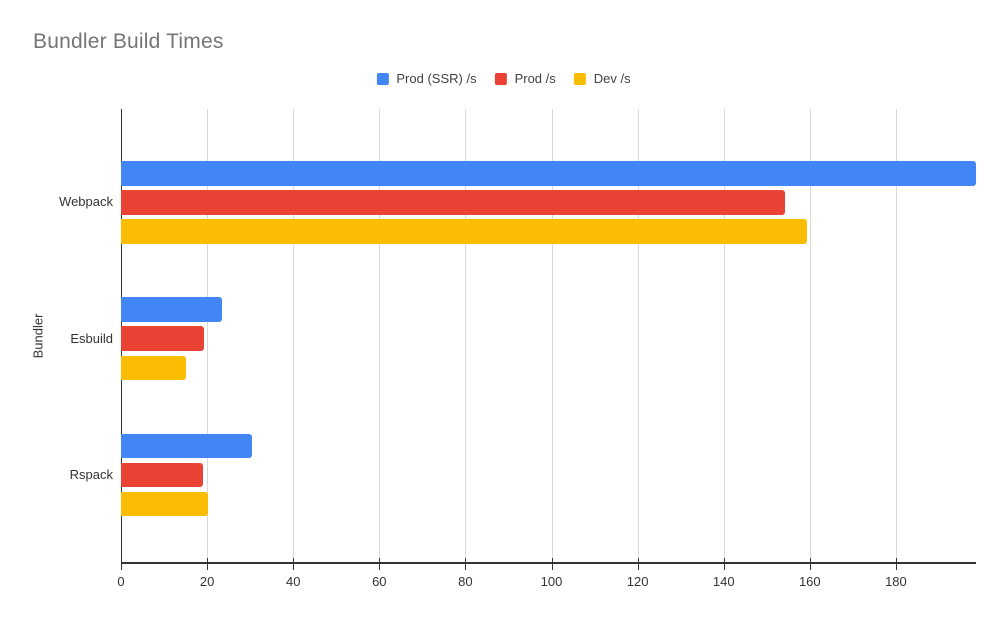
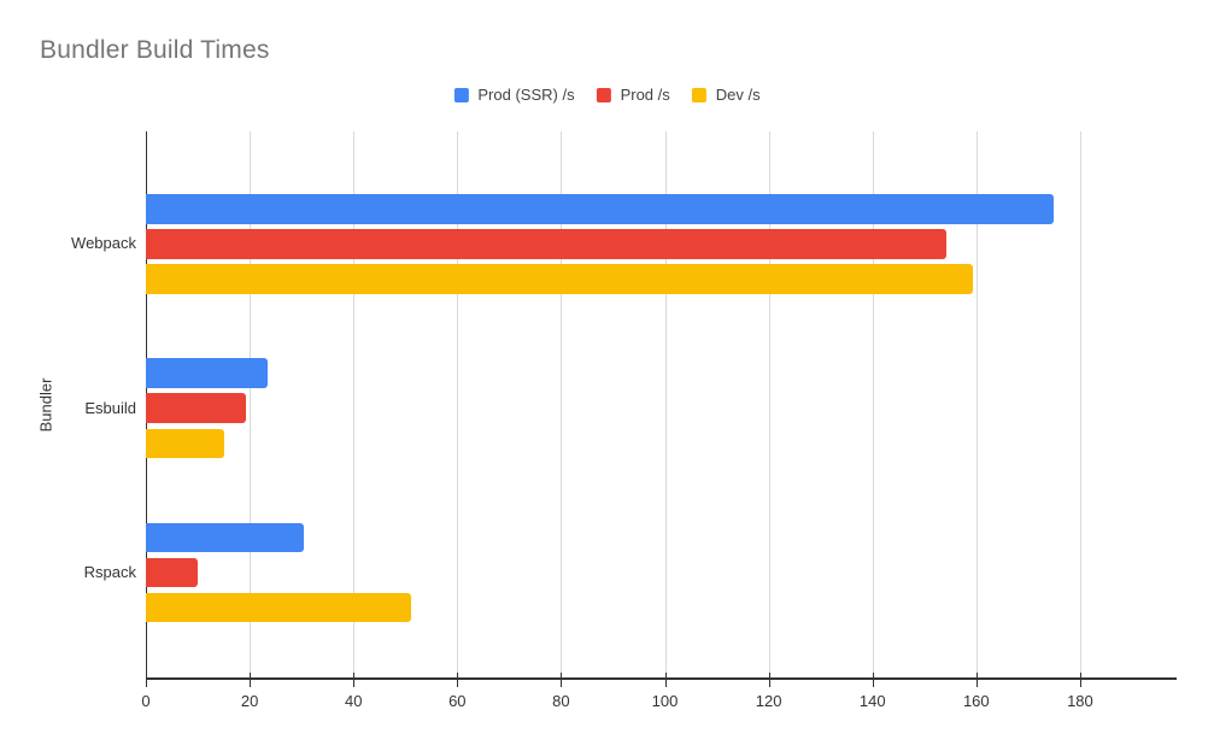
Prod (SSR) /s/Webpack: 199 -> 175
Prod /s/Rspack: 19 -> 10
Dev /s/Rspack: 20 -> 51
